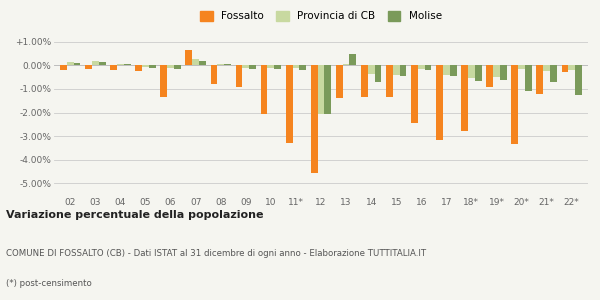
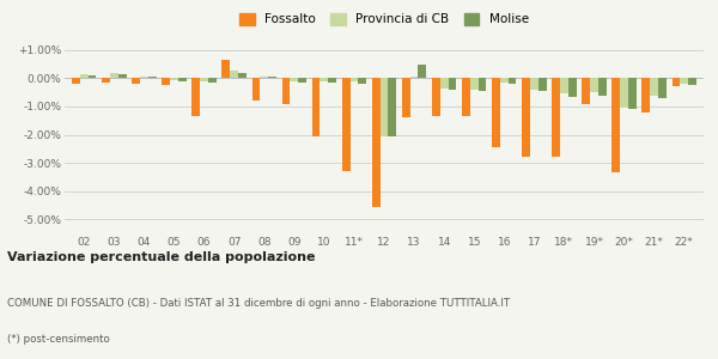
Molise/14: -0.70% -> -0.40%
Fossalto/17: -3.15% -> -2.80%
Provincia di CB/20*: -0.15% -> -1.05%
Provincia di CB/21*: -0.25% -> -0.60%
Molise/22*: -1.25% -> -0.25%
